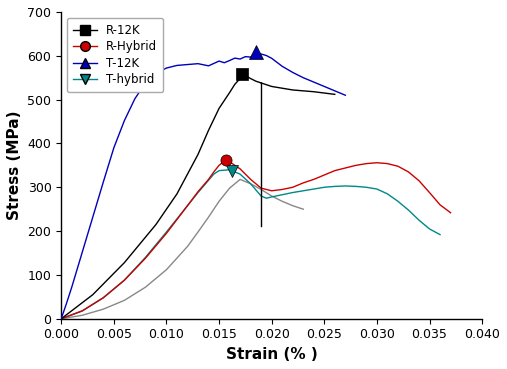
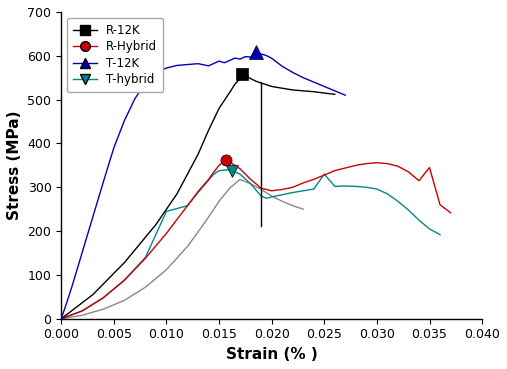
T-hybrid/0.010: 198 -> 245
T-hybrid/0.025: 300 -> 330
R-Hybrid/0.035: 288 -> 345
